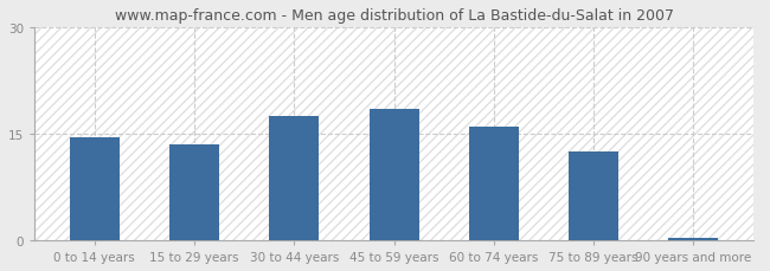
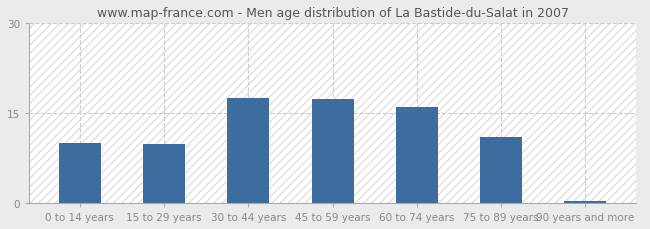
0 to 14 years: 14.5 -> 10.0
15 to 29 years: 13.5 -> 9.8
45 to 59 years: 18.5 -> 17.4
75 to 89 years: 12.5 -> 11.0
